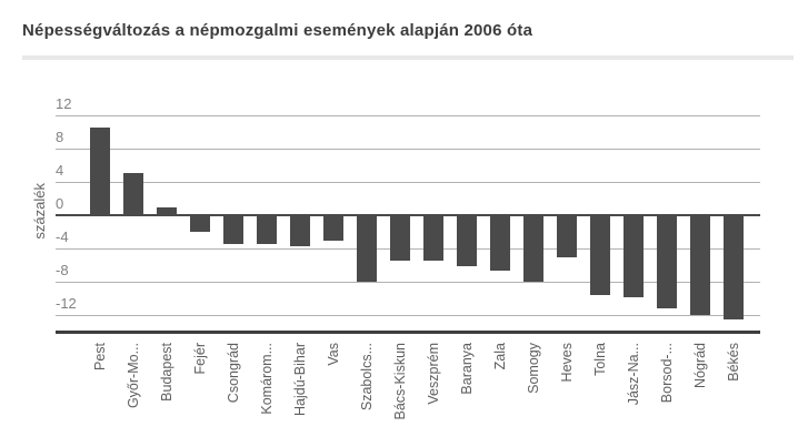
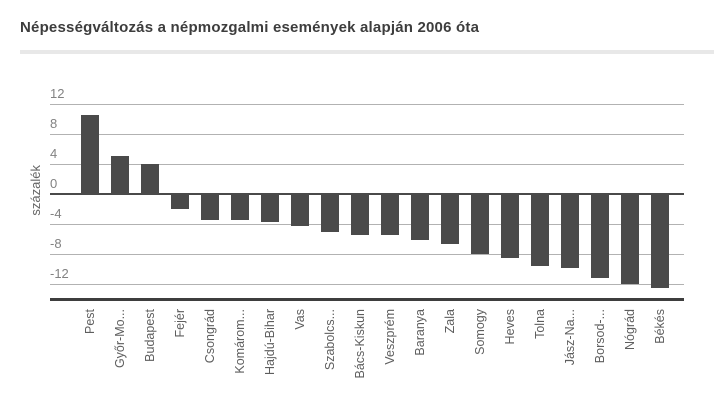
Budapest: 1 -> 4
Vas: -3 -> -4
Szabolcs...: -8 -> -5
Heves: -5 -> -8
